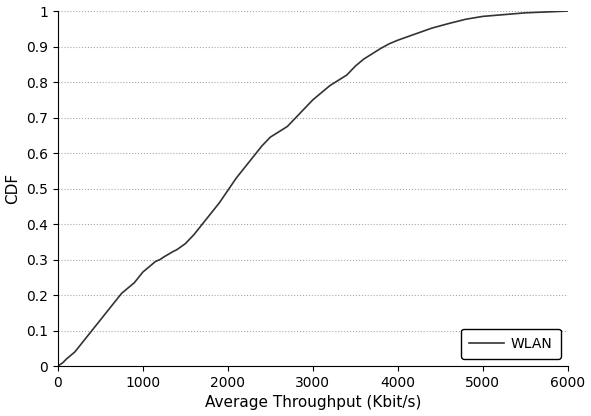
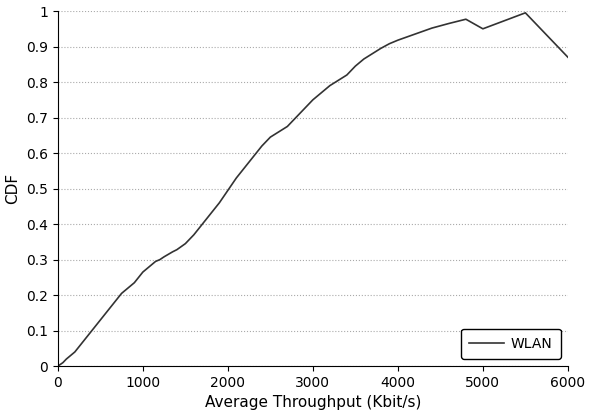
5000: 0.985 -> 0.950
6000: 1.000 -> 0.870
